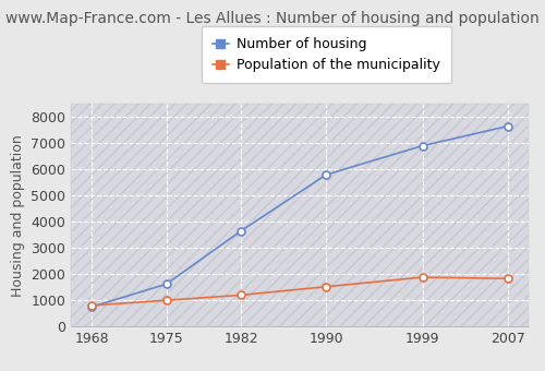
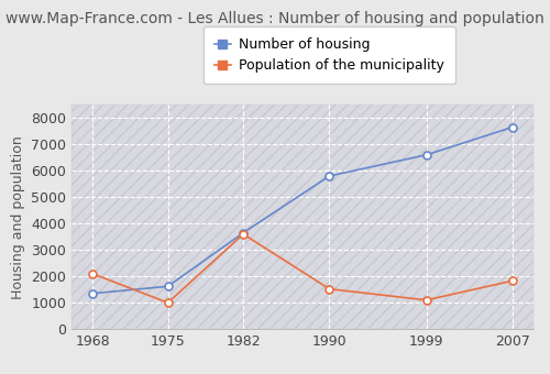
Number of housing/1968: 750 -> 1350
Population of the municipality/1968: 800 -> 2100
Population of the municipality/1982: 1200 -> 3600
Number of housing/1999: 6900 -> 6600
Population of the municipality/1999: 1880 -> 1100
